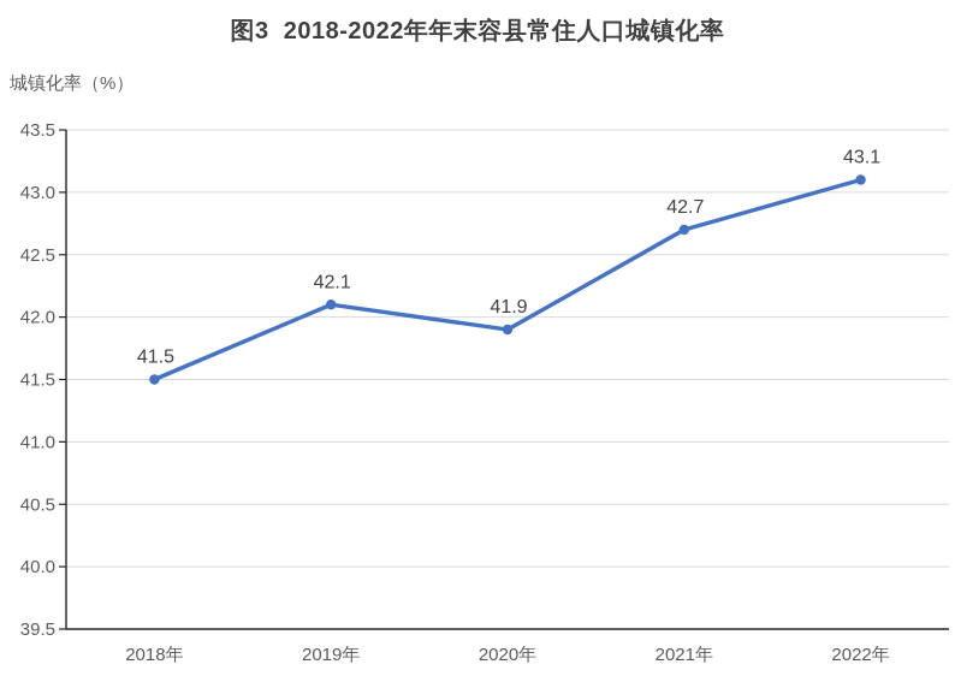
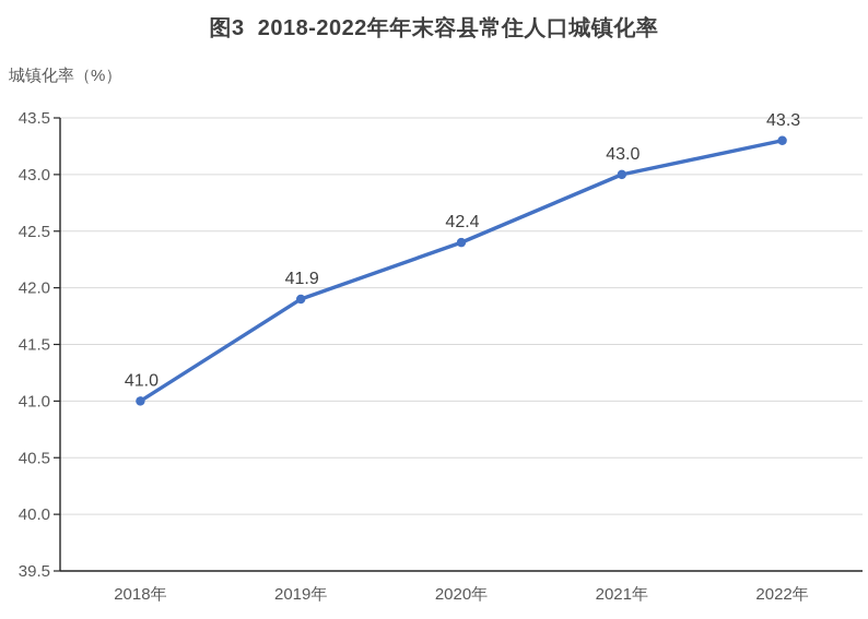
2018年: 41.5 -> 41.0
2019年: 42.1 -> 41.9
2020年: 41.9 -> 42.4
2021年: 42.7 -> 43.0
2022年: 43.1 -> 43.3
